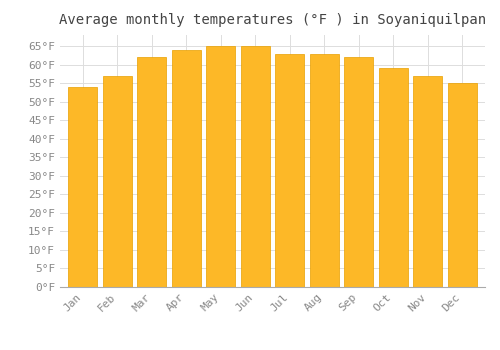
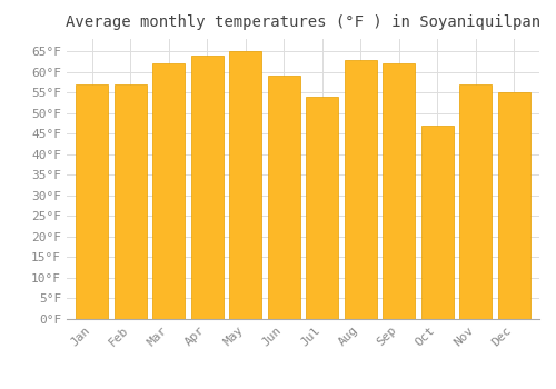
Jan: 54°F -> 57°F
Jun: 65°F -> 59°F
Jul: 63°F -> 54°F
Oct: 59°F -> 47°F
